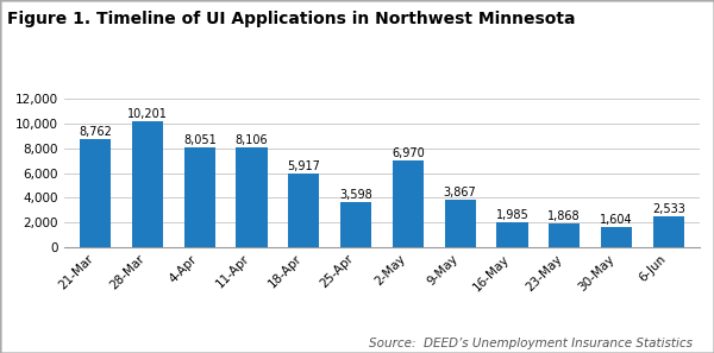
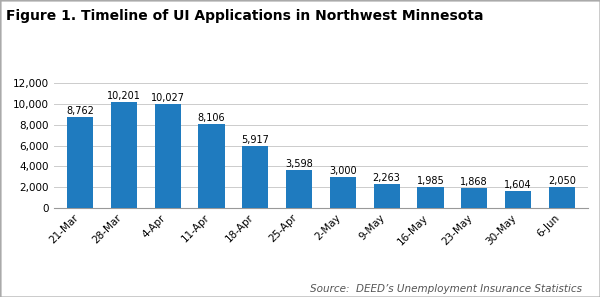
4-Apr: 8,051 -> 10,027
2-May: 6,970 -> 3,000
9-May: 3,867 -> 2,263
6-Jun: 2,533 -> 2,050
